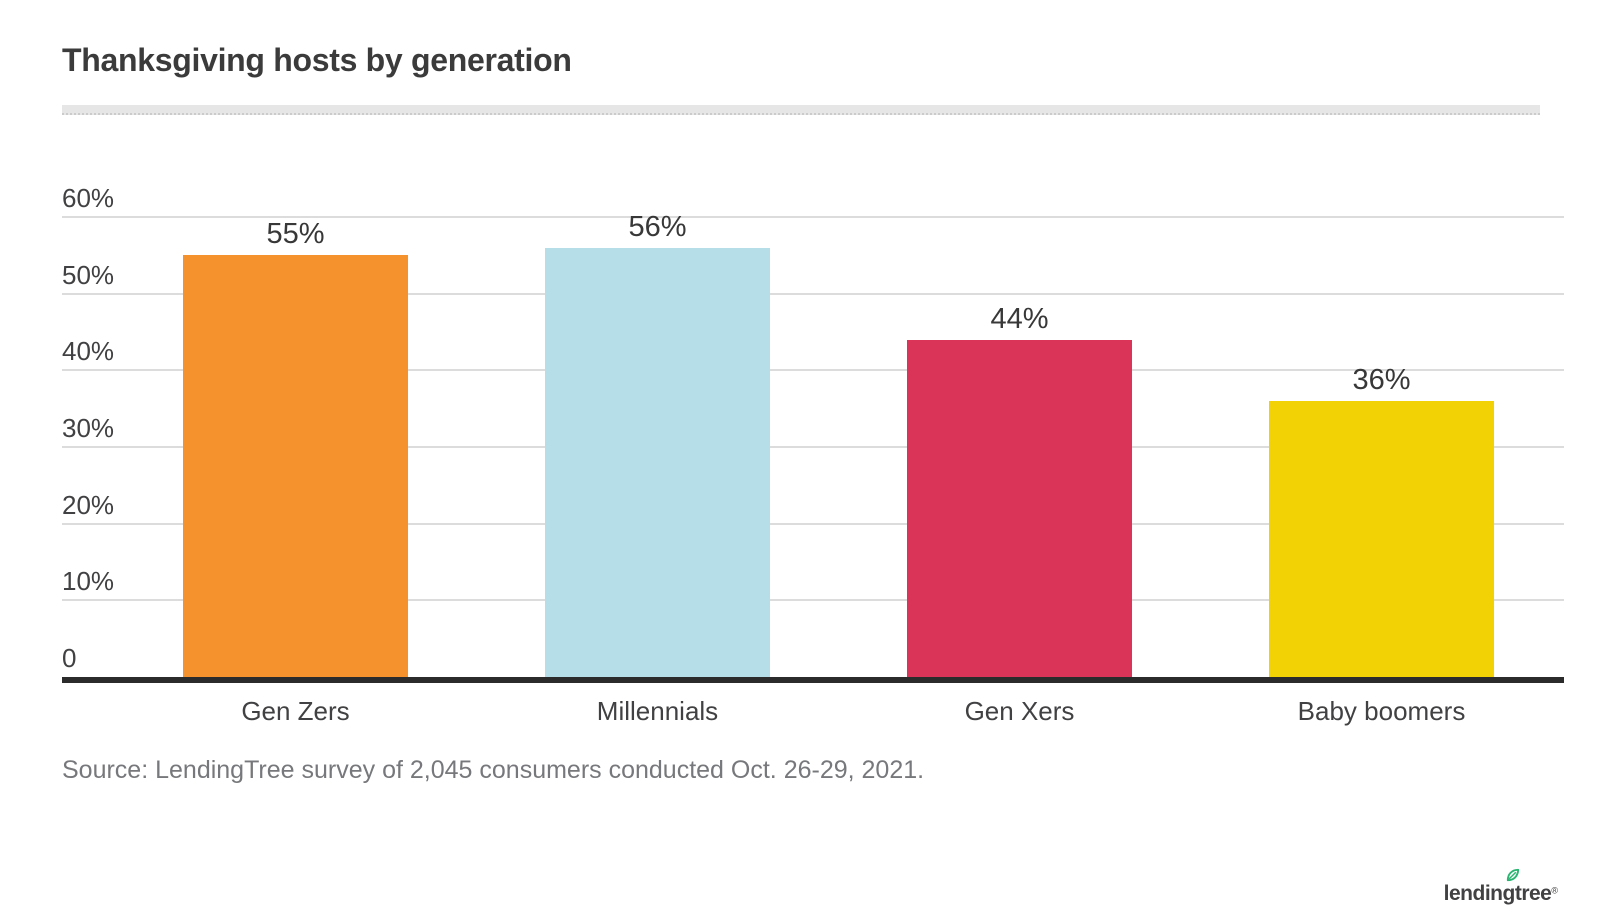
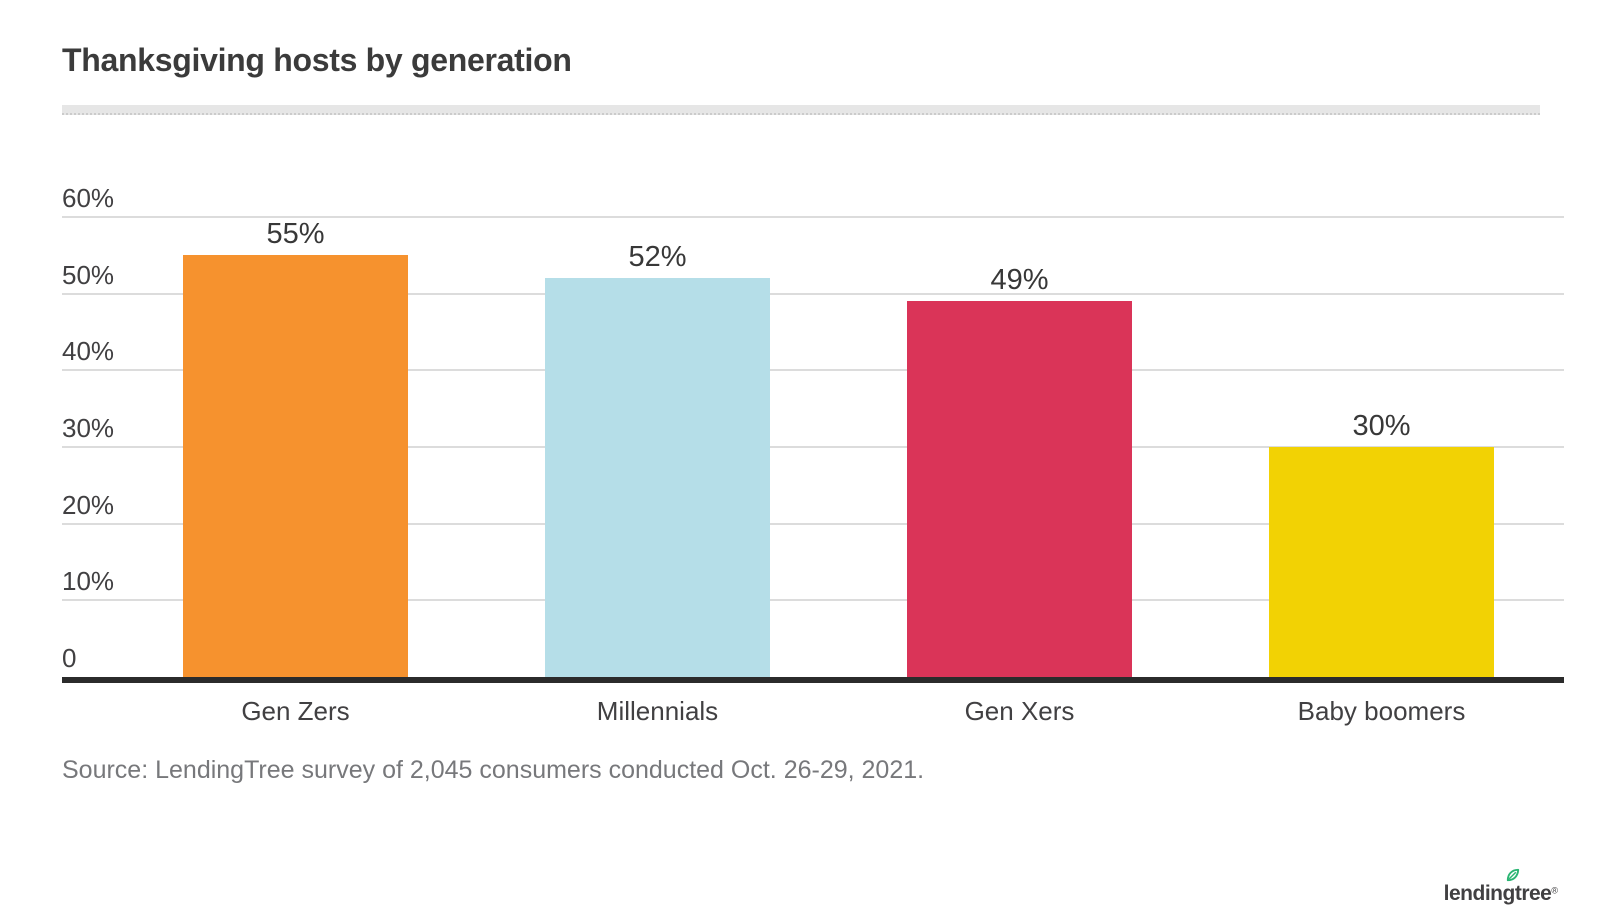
Millennials: 56% -> 52%
Gen Xers: 44% -> 49%
Baby boomers: 36% -> 30%
